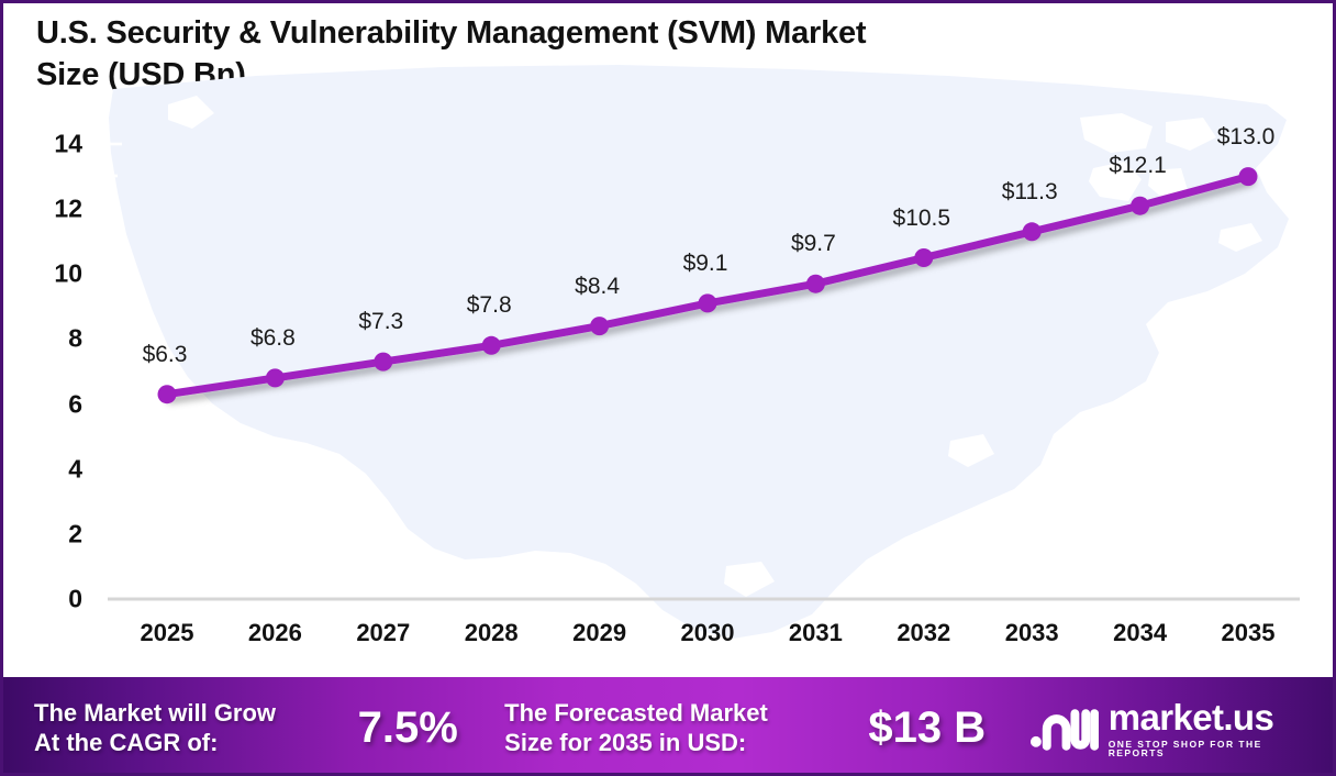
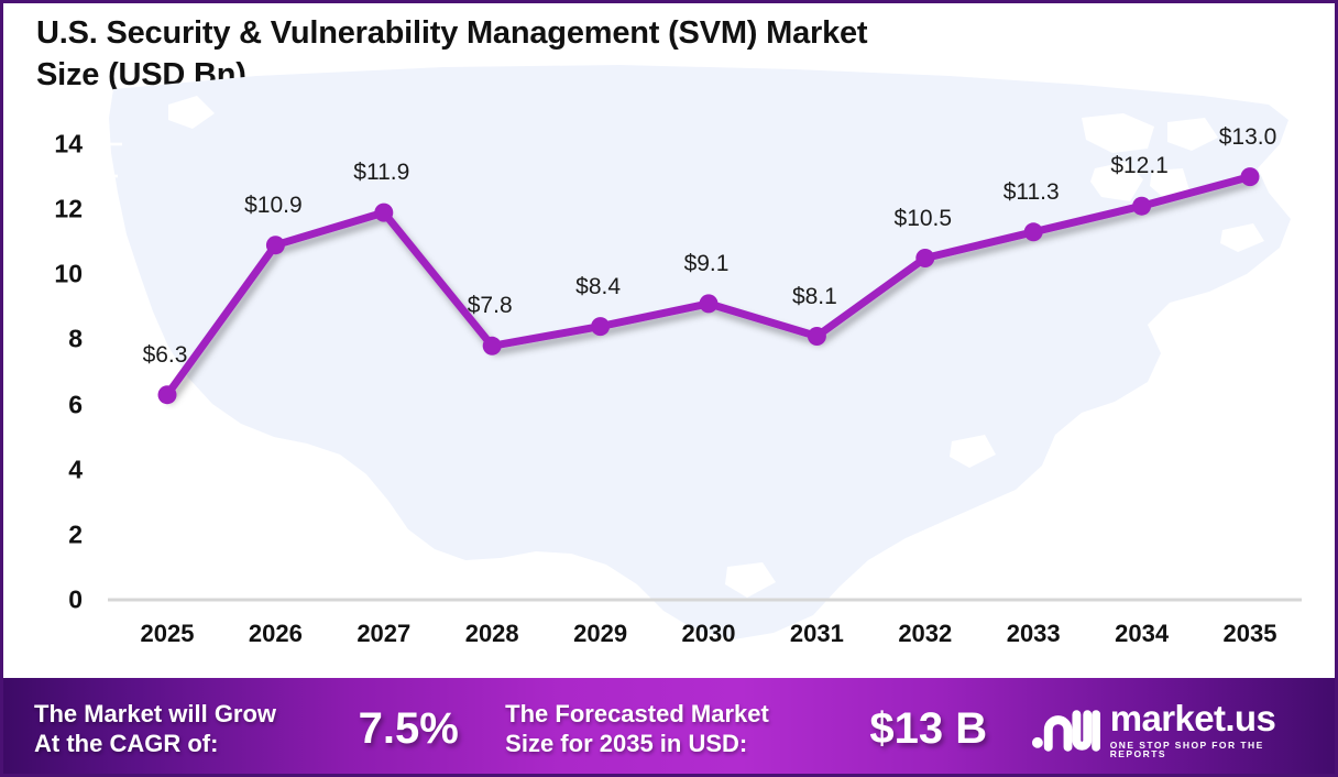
2026: $6.8 -> $10.9
2027: $7.3 -> $11.9
2031: $9.7 -> $8.1
